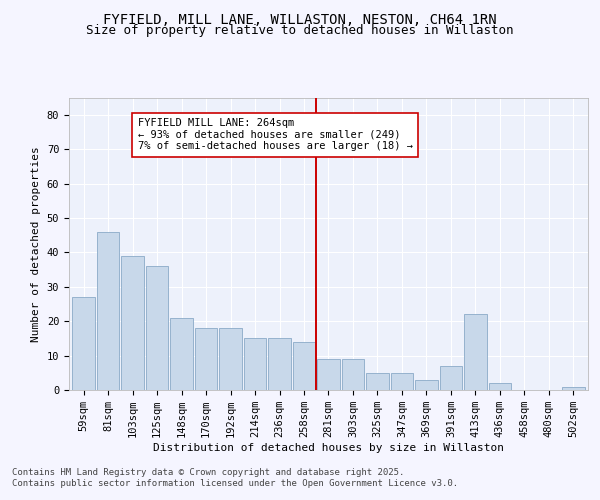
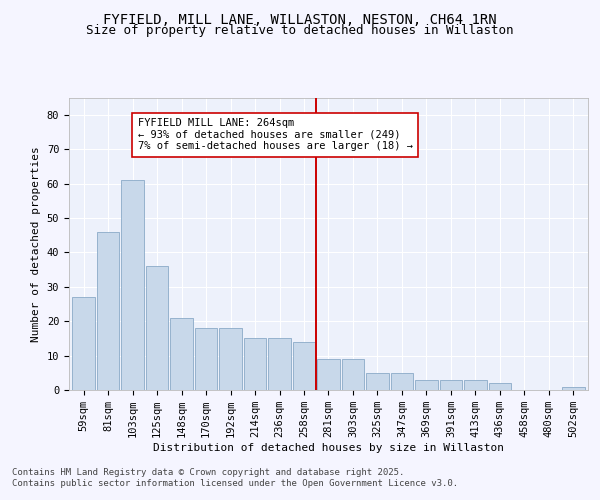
103sqm: 39 -> 61
391sqm: 7 -> 3
413sqm: 22 -> 3
